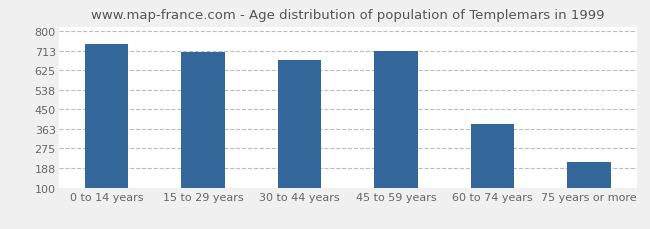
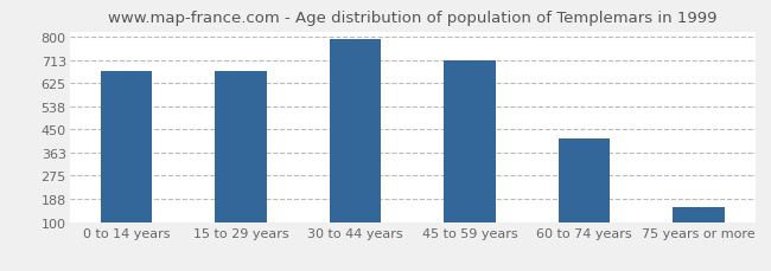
0 to 14 years: 740 -> 672
15 to 29 years: 705 -> 672
30 to 44 years: 670 -> 792
60 to 74 years: 385 -> 416
75 years or more: 215 -> 157
